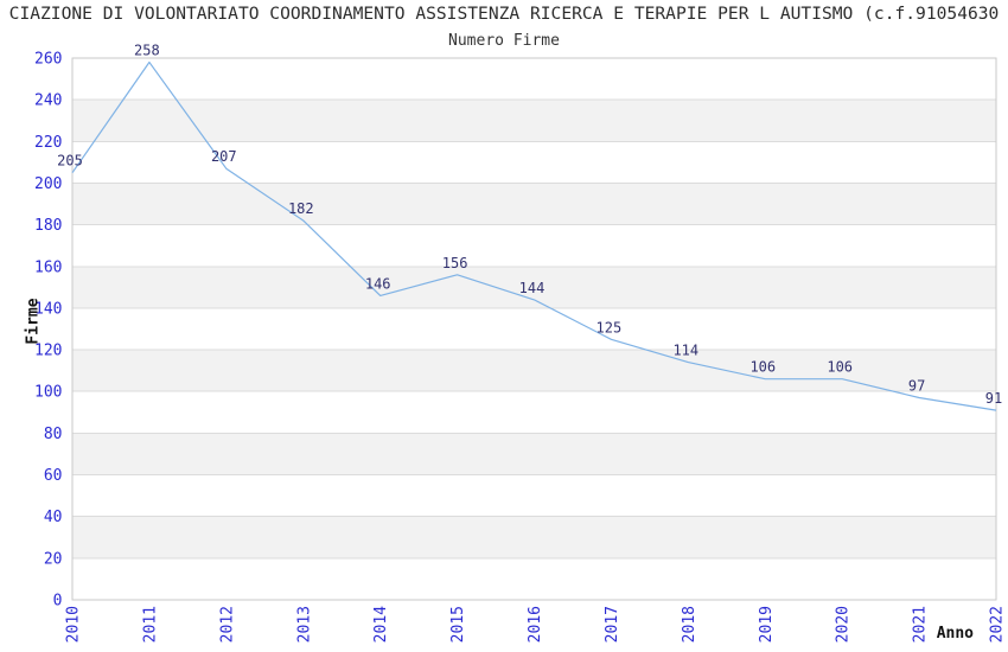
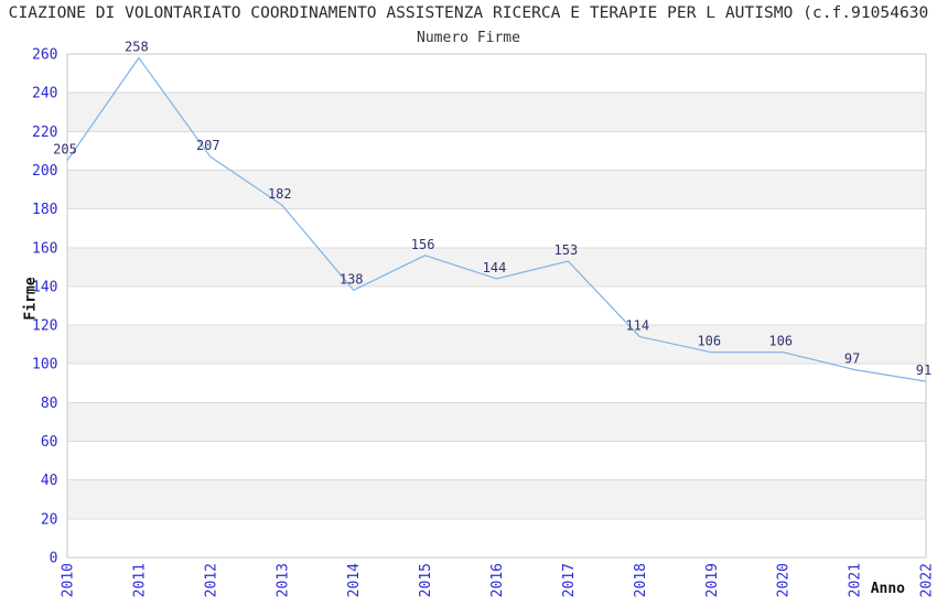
2014: 146 -> 138
2017: 125 -> 153
